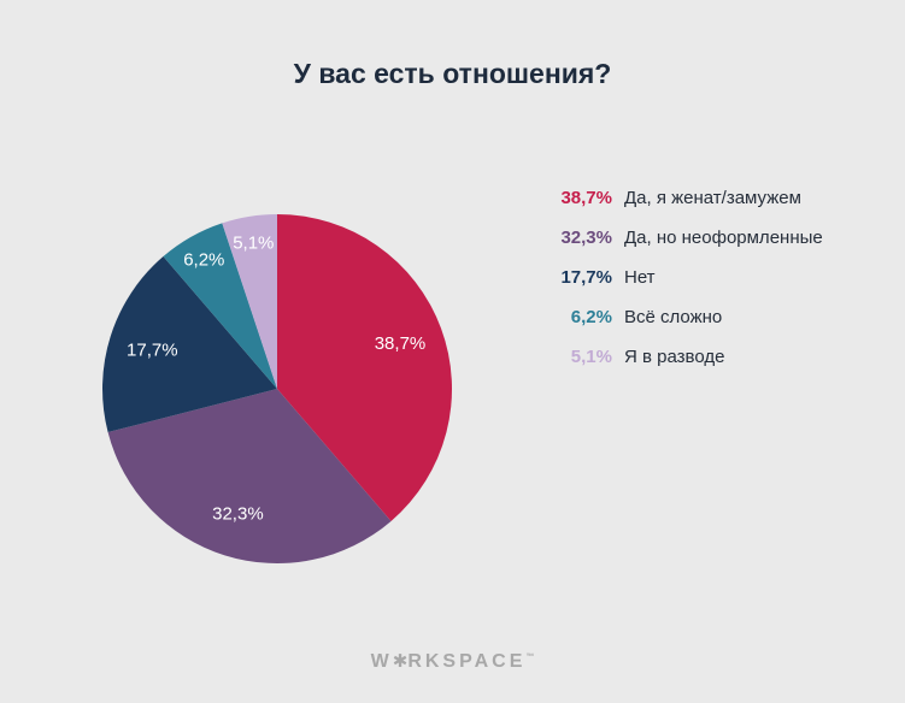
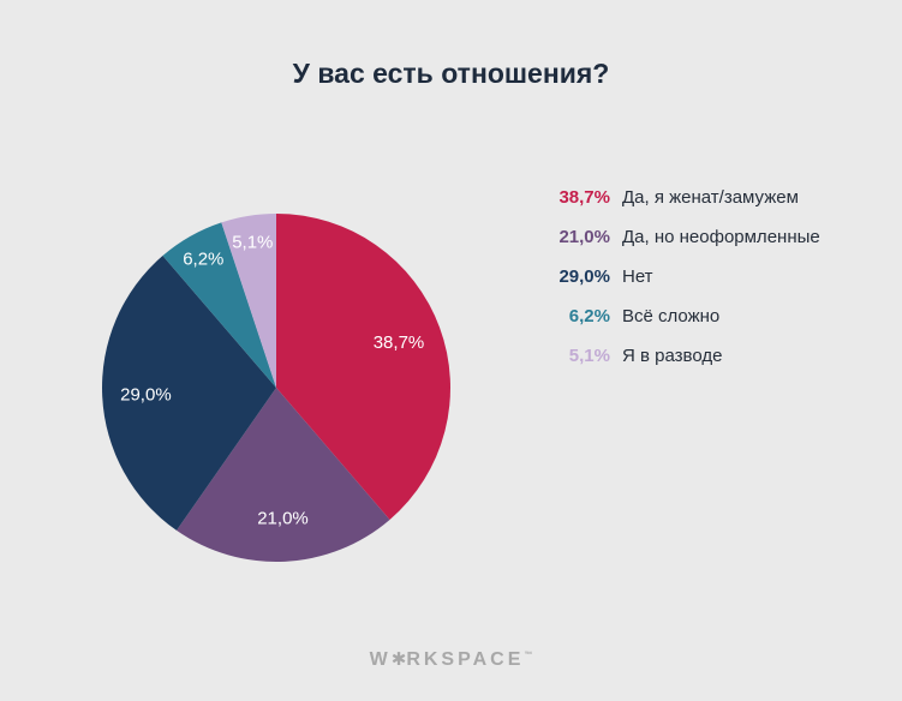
Да, но неоформленные: 32,3% -> 21,0%
Нет: 17,7% -> 29,0%
